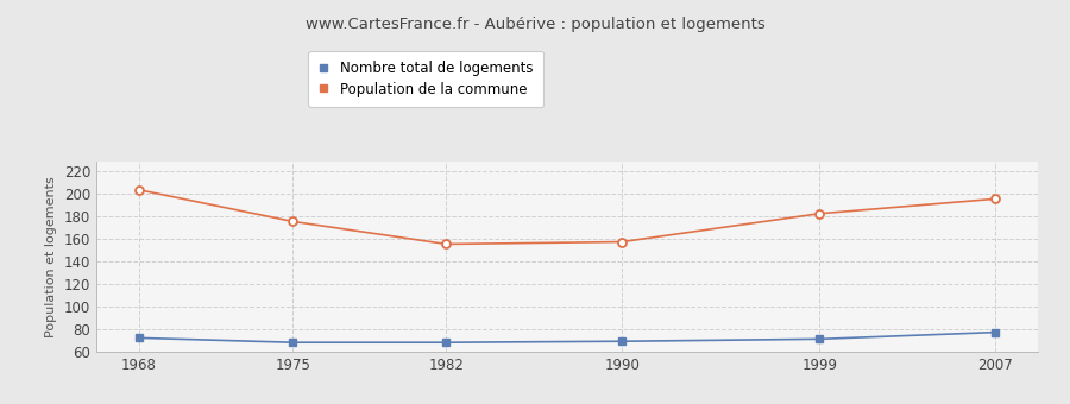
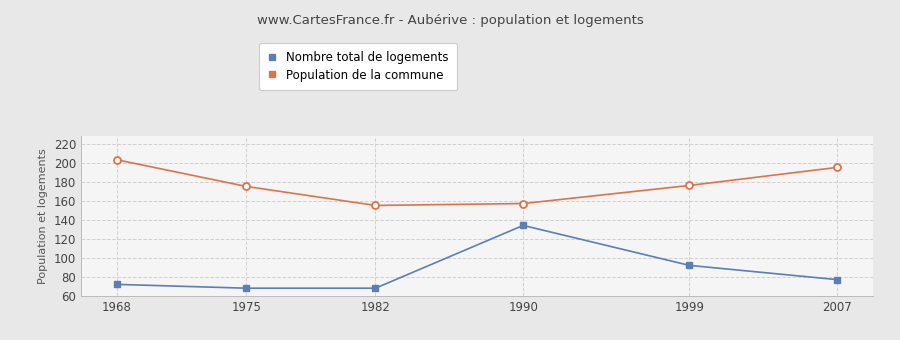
Nombre total de logements/1990: 69 -> 134
Nombre total de logements/1999: 71 -> 92
Population de la commune/1999: 182 -> 176
